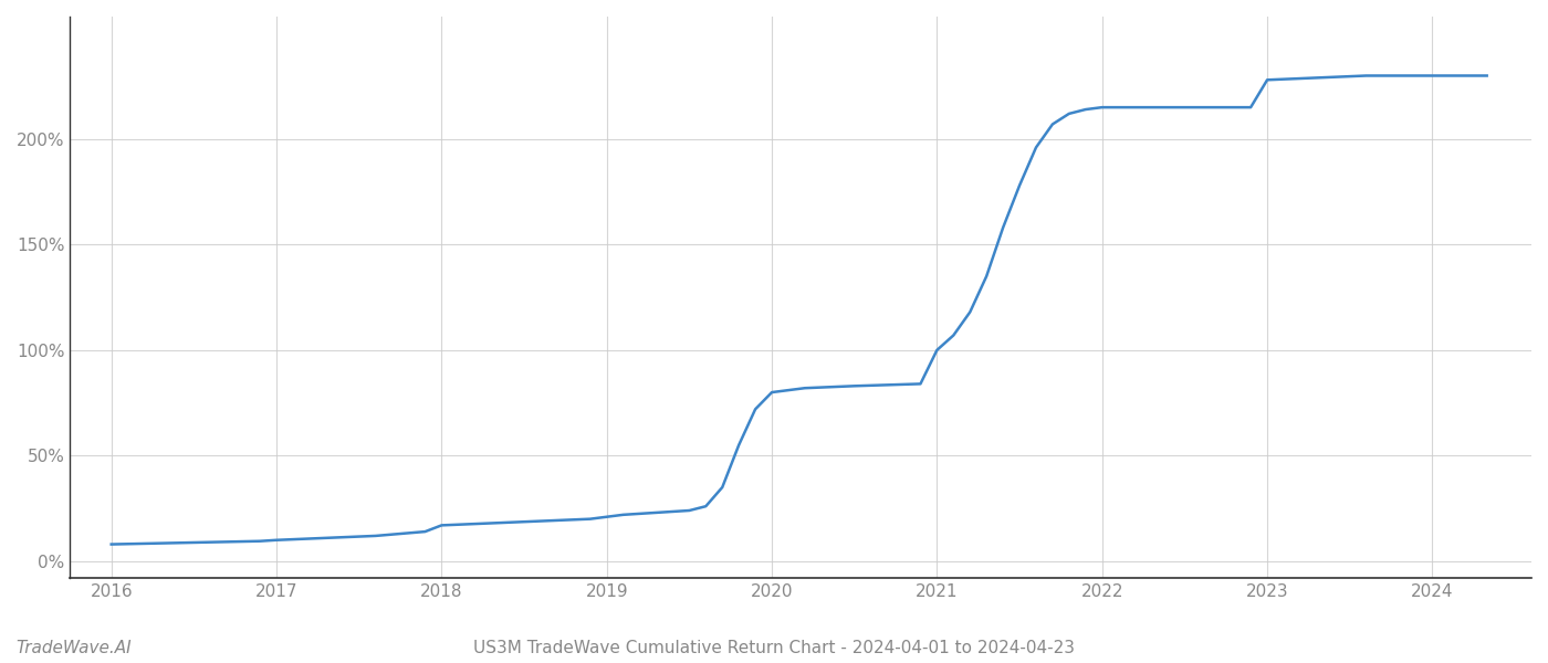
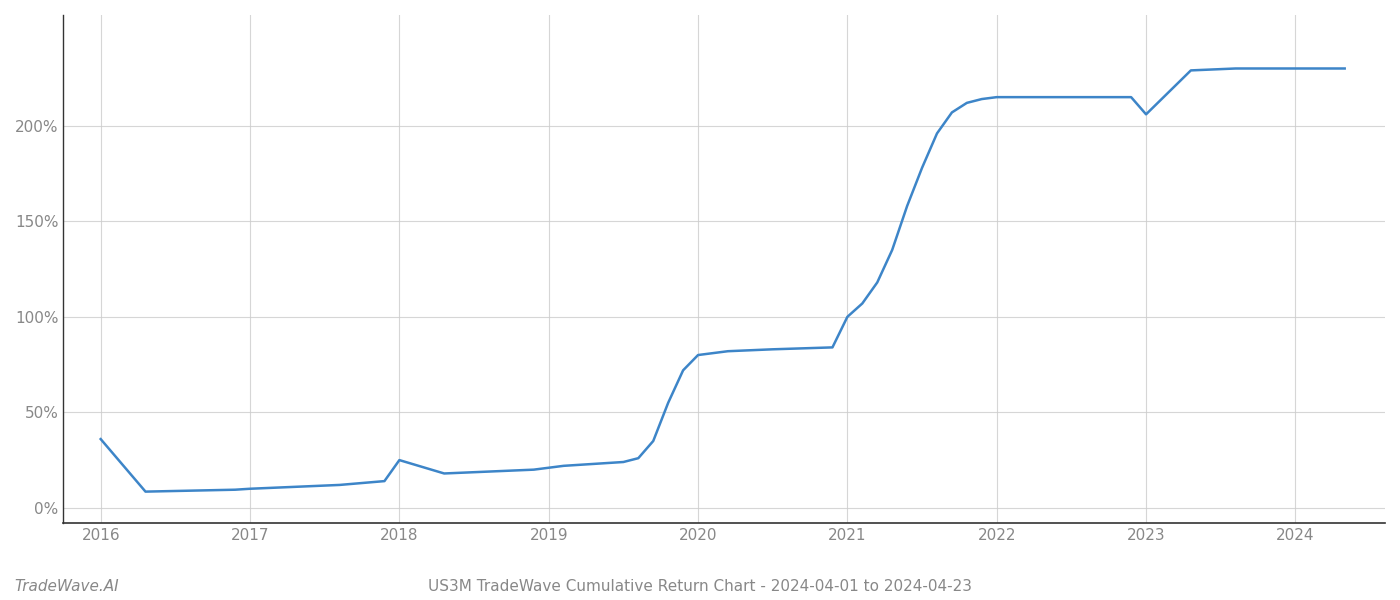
2016: 8% -> 36%
2018: 17% -> 25%
2023: 228% -> 206%
